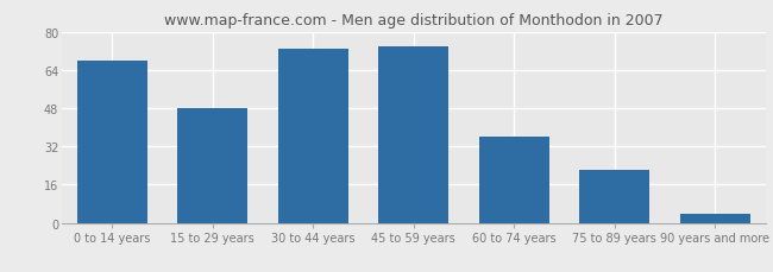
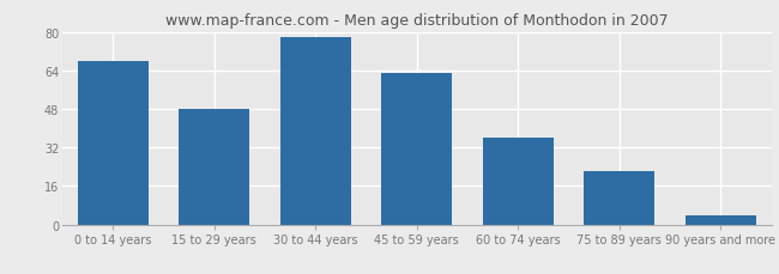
30 to 44 years: 73 -> 78
45 to 59 years: 74 -> 63
